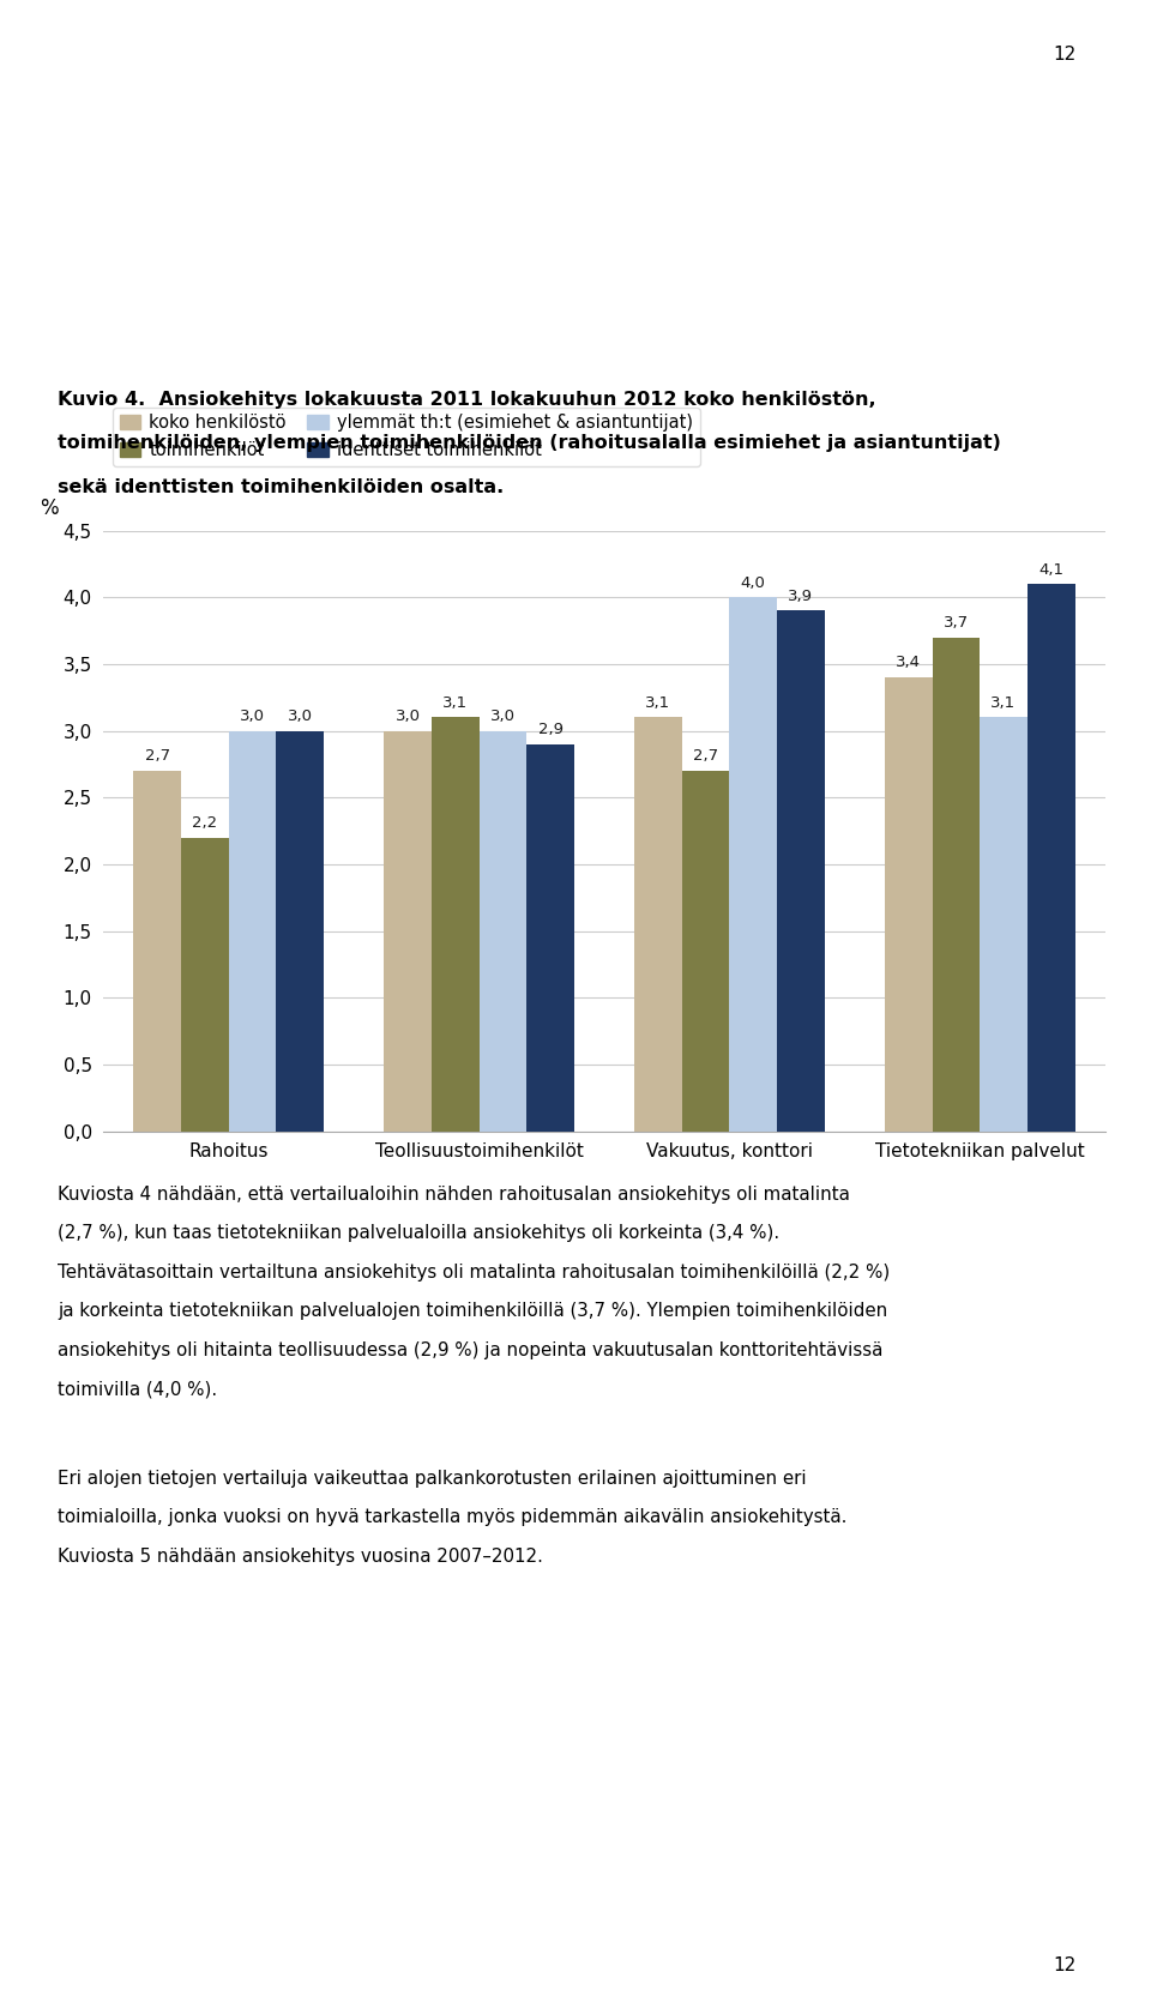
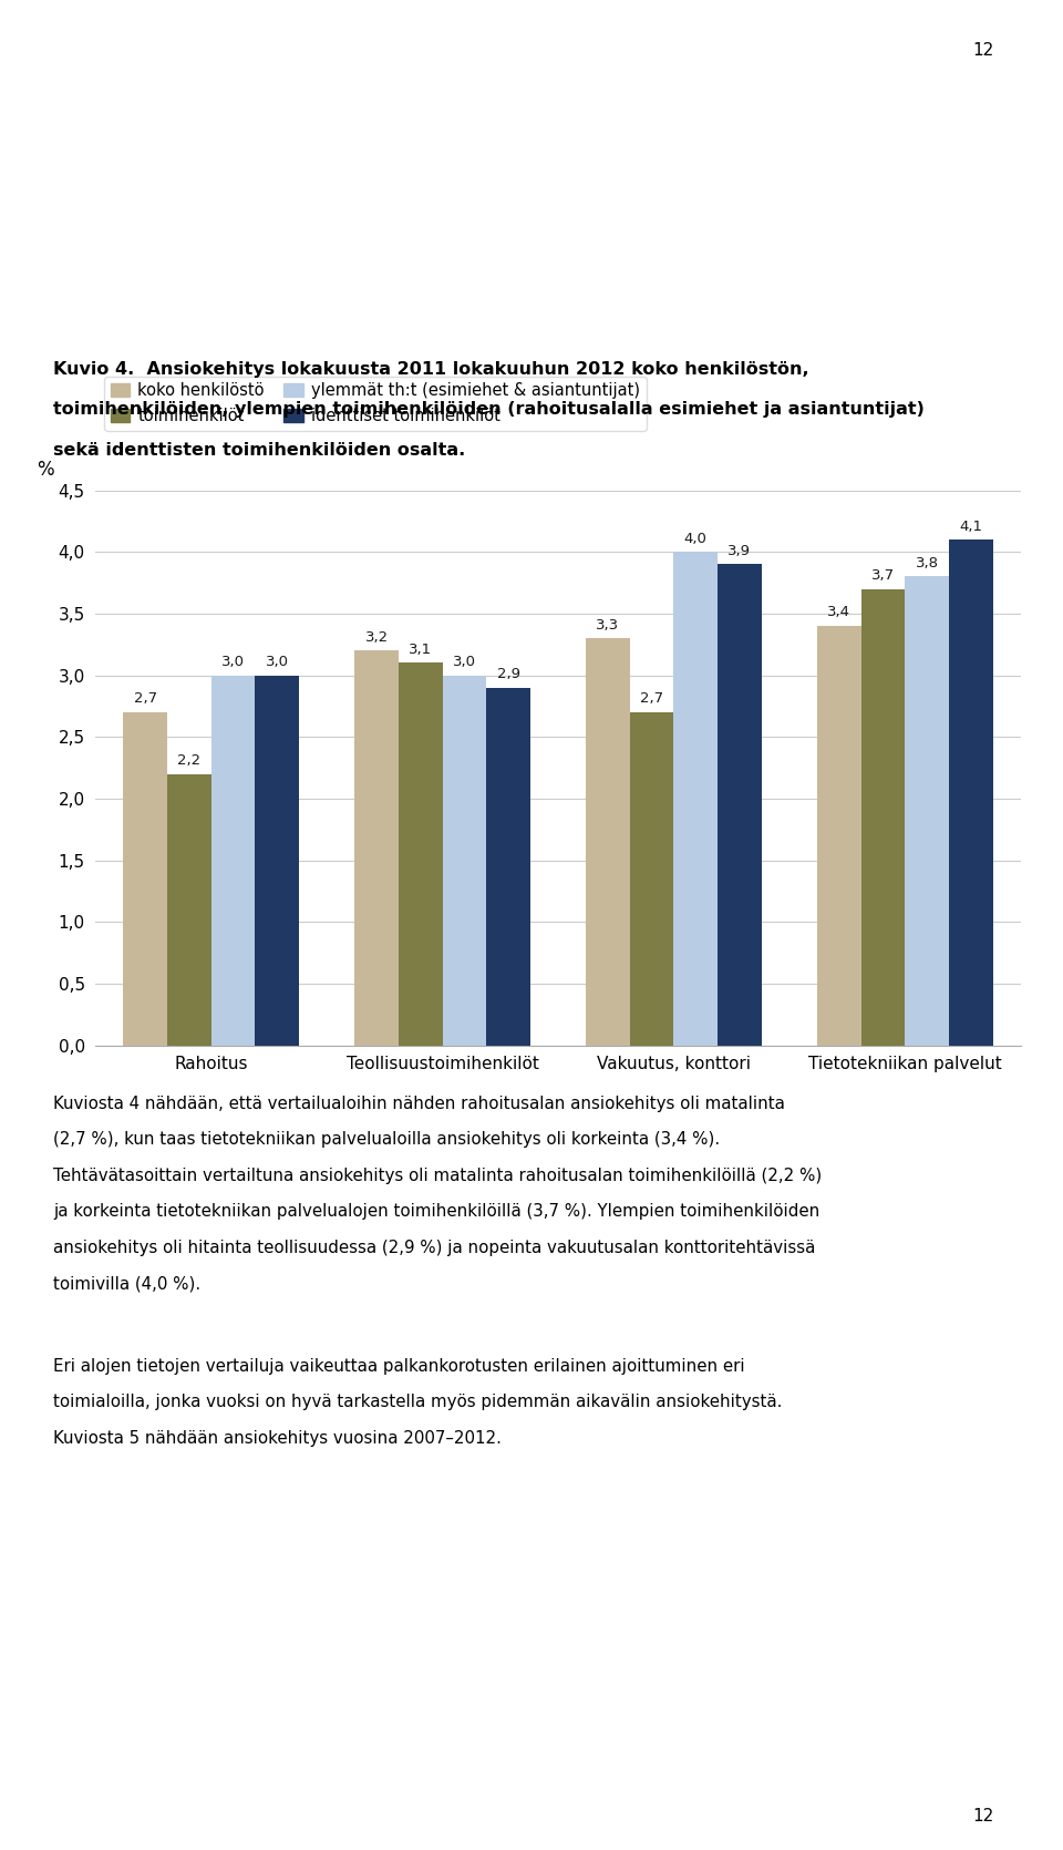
koko henkilöstö/Teollisuustoimihenkilöt: 3,0 -> 3,2
koko henkilöstö/Vakuutus, konttori: 3,1 -> 3,3
ylemmät th:t (esimiehet & asiantuntijat)/Tietotekniikan palvelut: 3,1 -> 3,8
